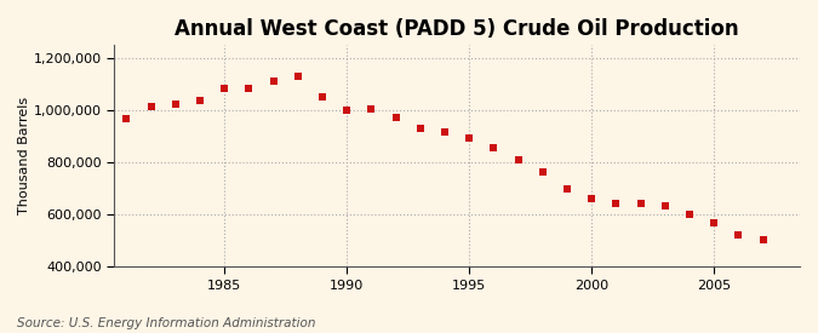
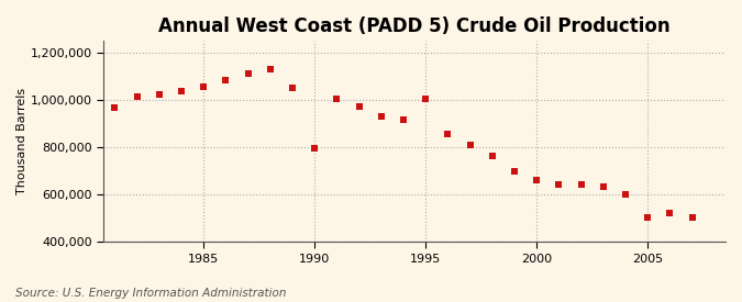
1985: 1,085,000 -> 1,055,000
1990: 1,000,000 -> 795,000
1995: 895,000 -> 1,005,000
2005: 570,000 -> 505,000
